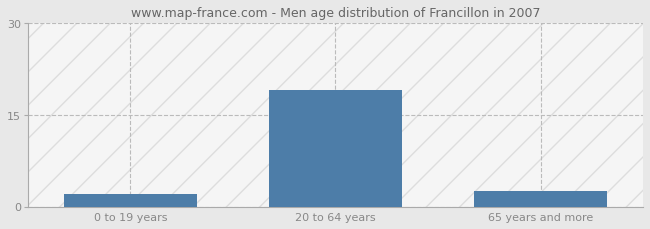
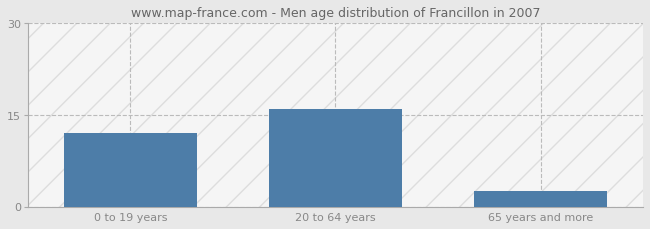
0 to 19 years: 2.0 -> 12.0
20 to 64 years: 19.0 -> 16.0
